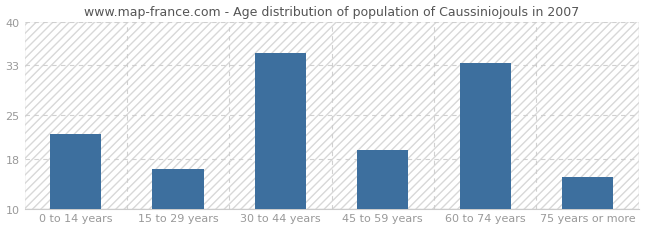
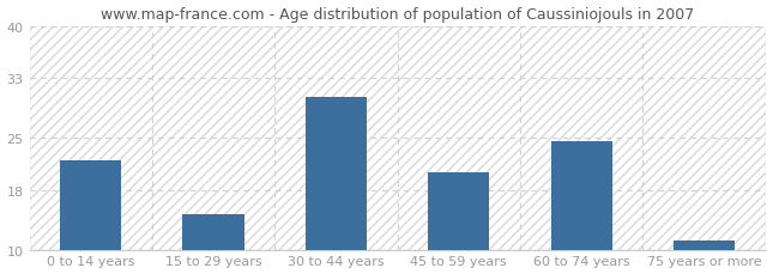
15 to 29 years: 16.4 -> 14.8
30 to 44 years: 35.0 -> 30.5
45 to 59 years: 19.4 -> 20.3
60 to 74 years: 33.4 -> 24.5
75 years or more: 15.0 -> 11.2
